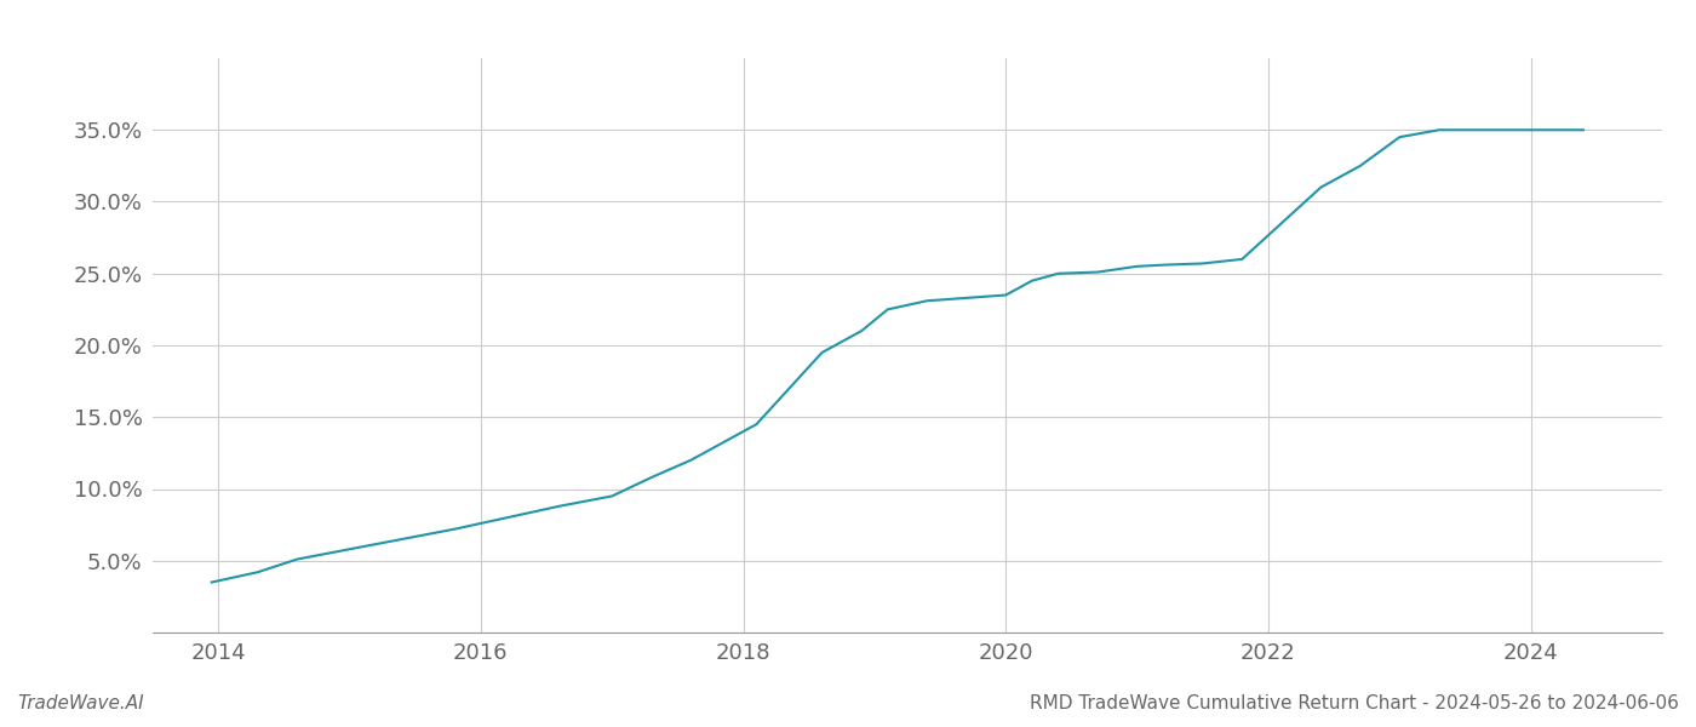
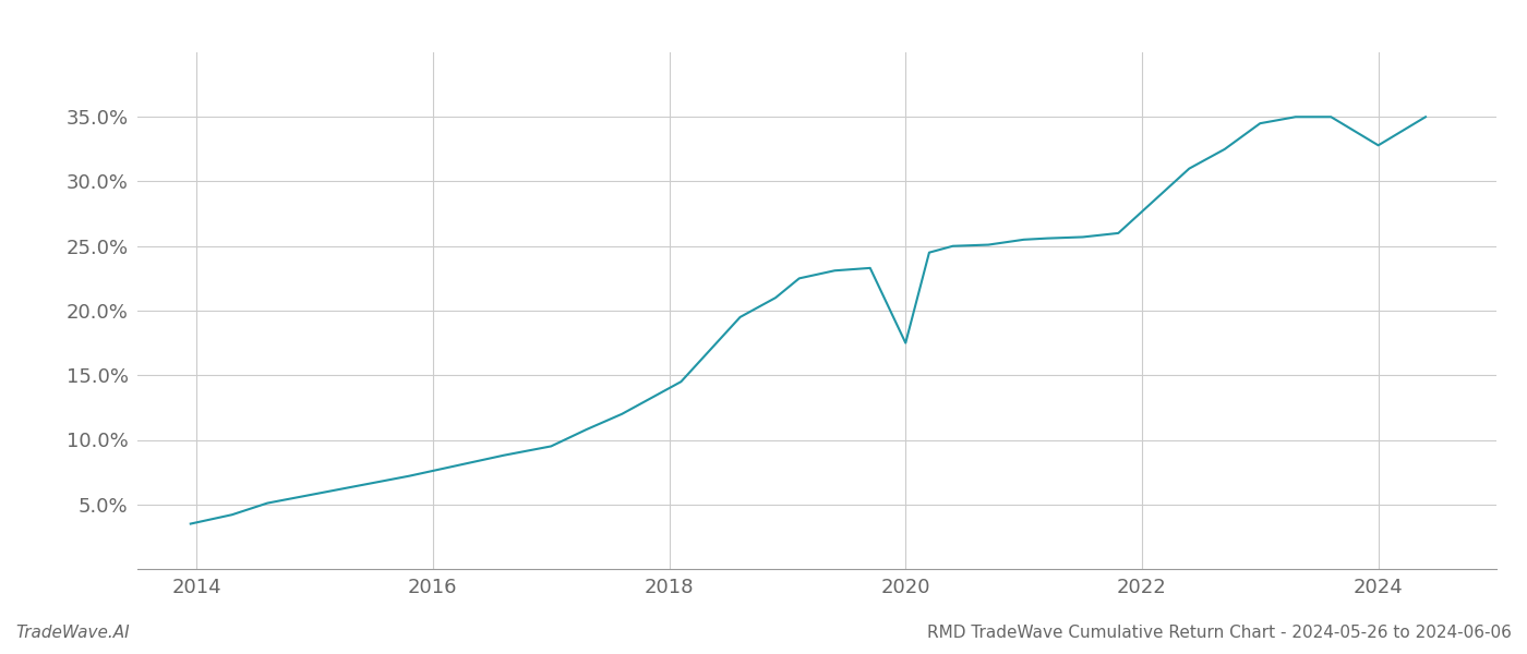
2020: 23.5% -> 17.5%
2024: 35.0% -> 32.8%
